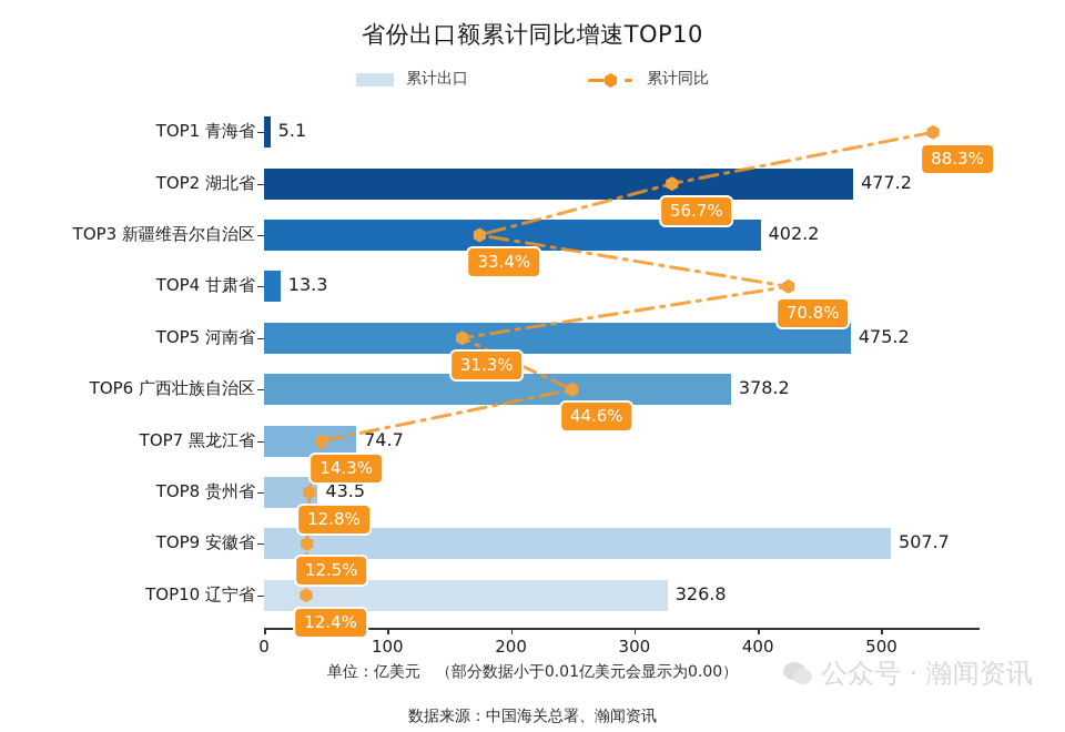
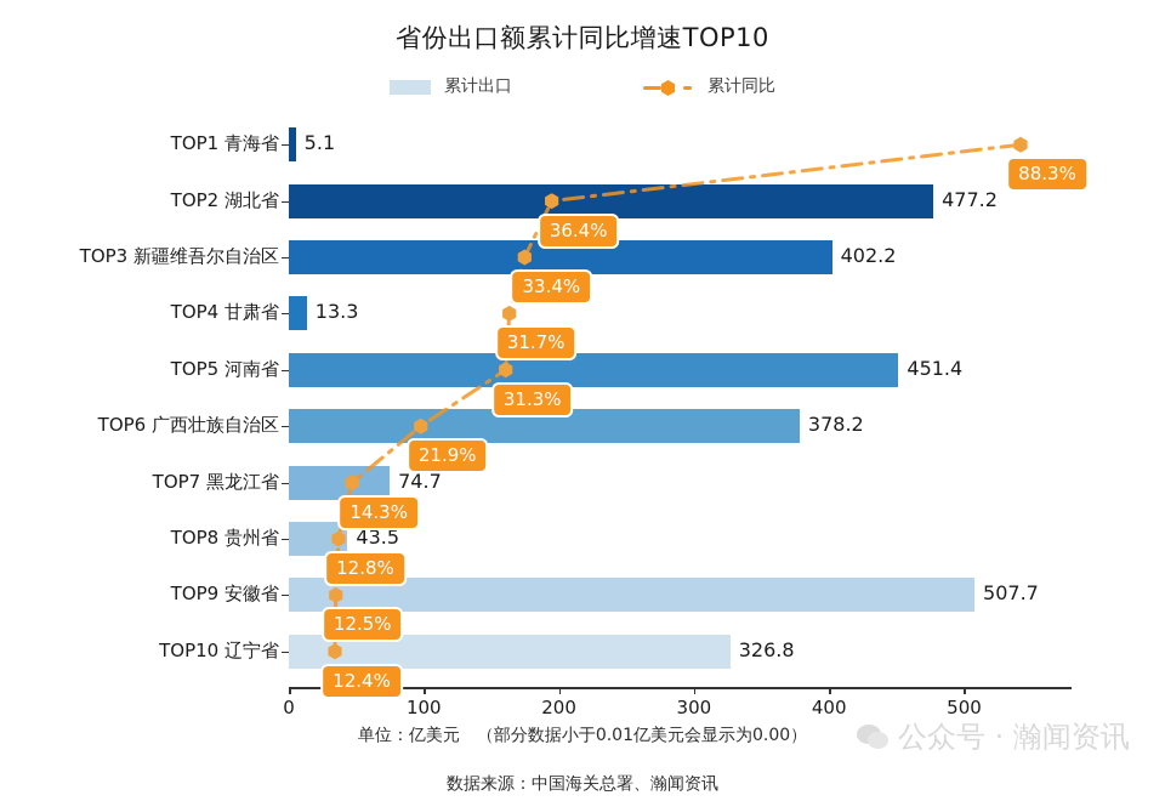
累计同比/TOP2 湖北省: 56.7% -> 36.4%
累计同比/TOP4 甘肃省: 70.8% -> 31.7%
累计出口/TOP5 河南省: 475.2 -> 451.4
累计同比/TOP6 广西壮族自治区: 44.6% -> 21.9%
